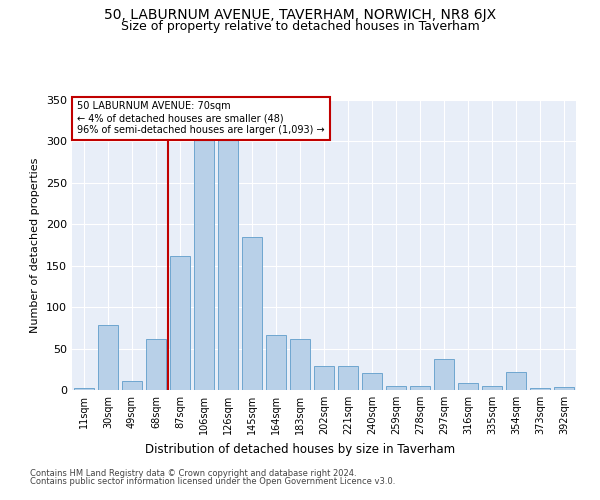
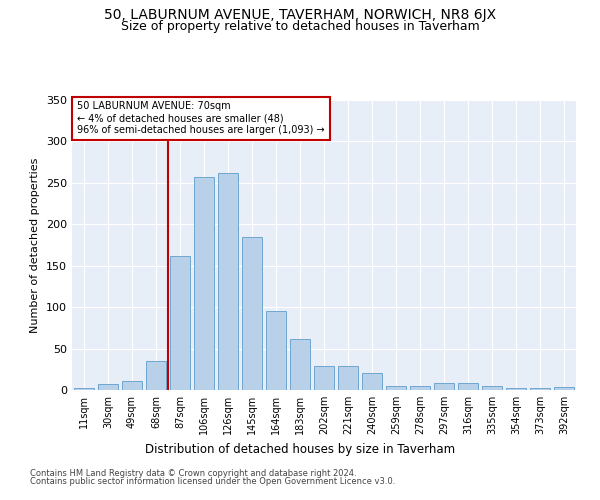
30sqm: 78 -> 7
68sqm: 62 -> 35
106sqm: 302 -> 257
126sqm: 304 -> 262
164sqm: 66 -> 95
297sqm: 38 -> 9
354sqm: 22 -> 3
